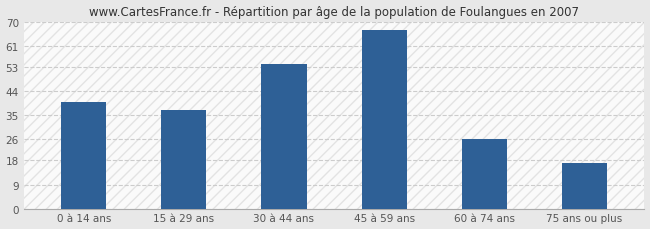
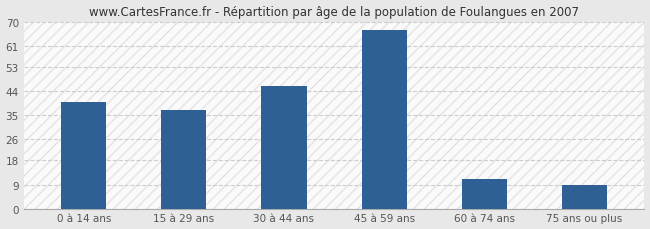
30 à 44 ans: 54 -> 46
60 à 74 ans: 26 -> 11
75 ans ou plus: 17 -> 9
